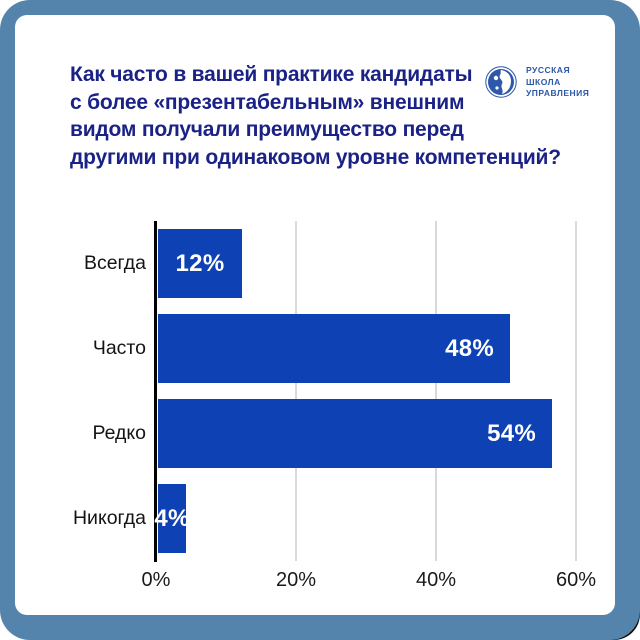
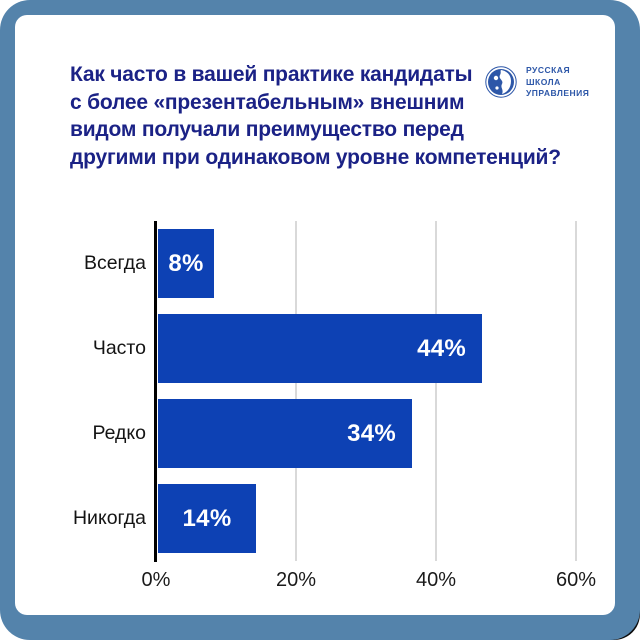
Всегда: 12% -> 8%
Часто: 48% -> 44%
Редко: 54% -> 34%
Никогда: 4% -> 14%
